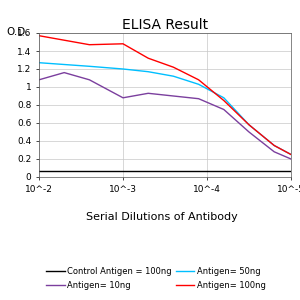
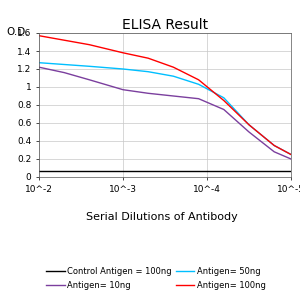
Antigen= 10ng/10^-2: 1.08 -> 1.22
Antigen= 10ng/10^-3: 0.88 -> 0.97
Antigen= 100ng/10^-3: 1.48 -> 1.38
